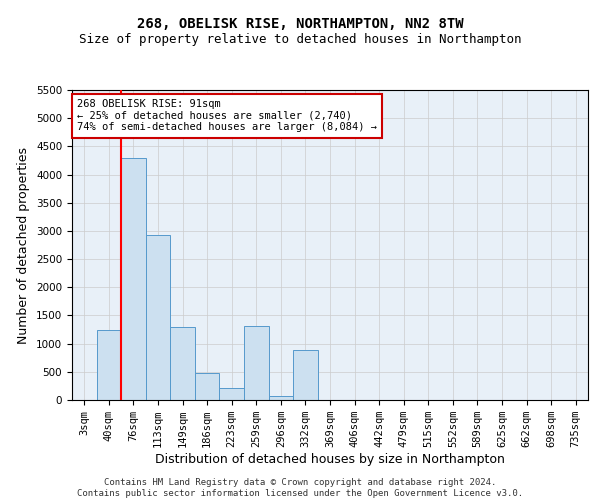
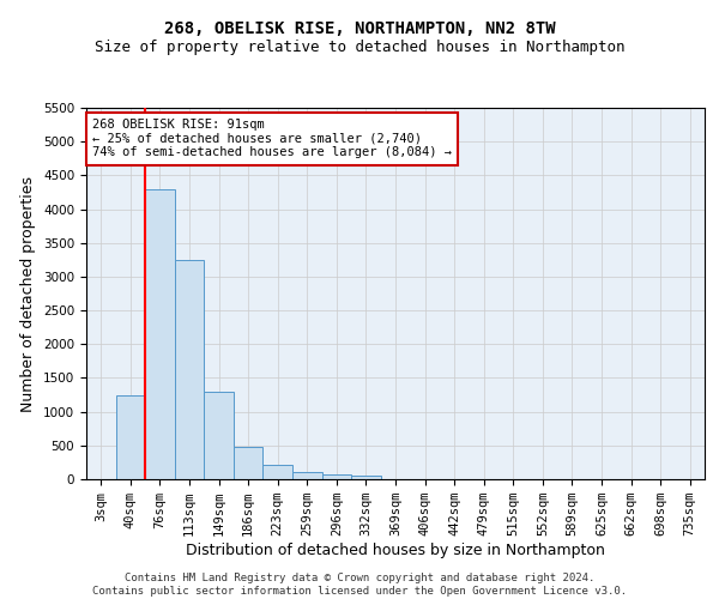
113sqm: 2920 -> 3250
259sqm: 1320 -> 100
332sqm: 880 -> 60
